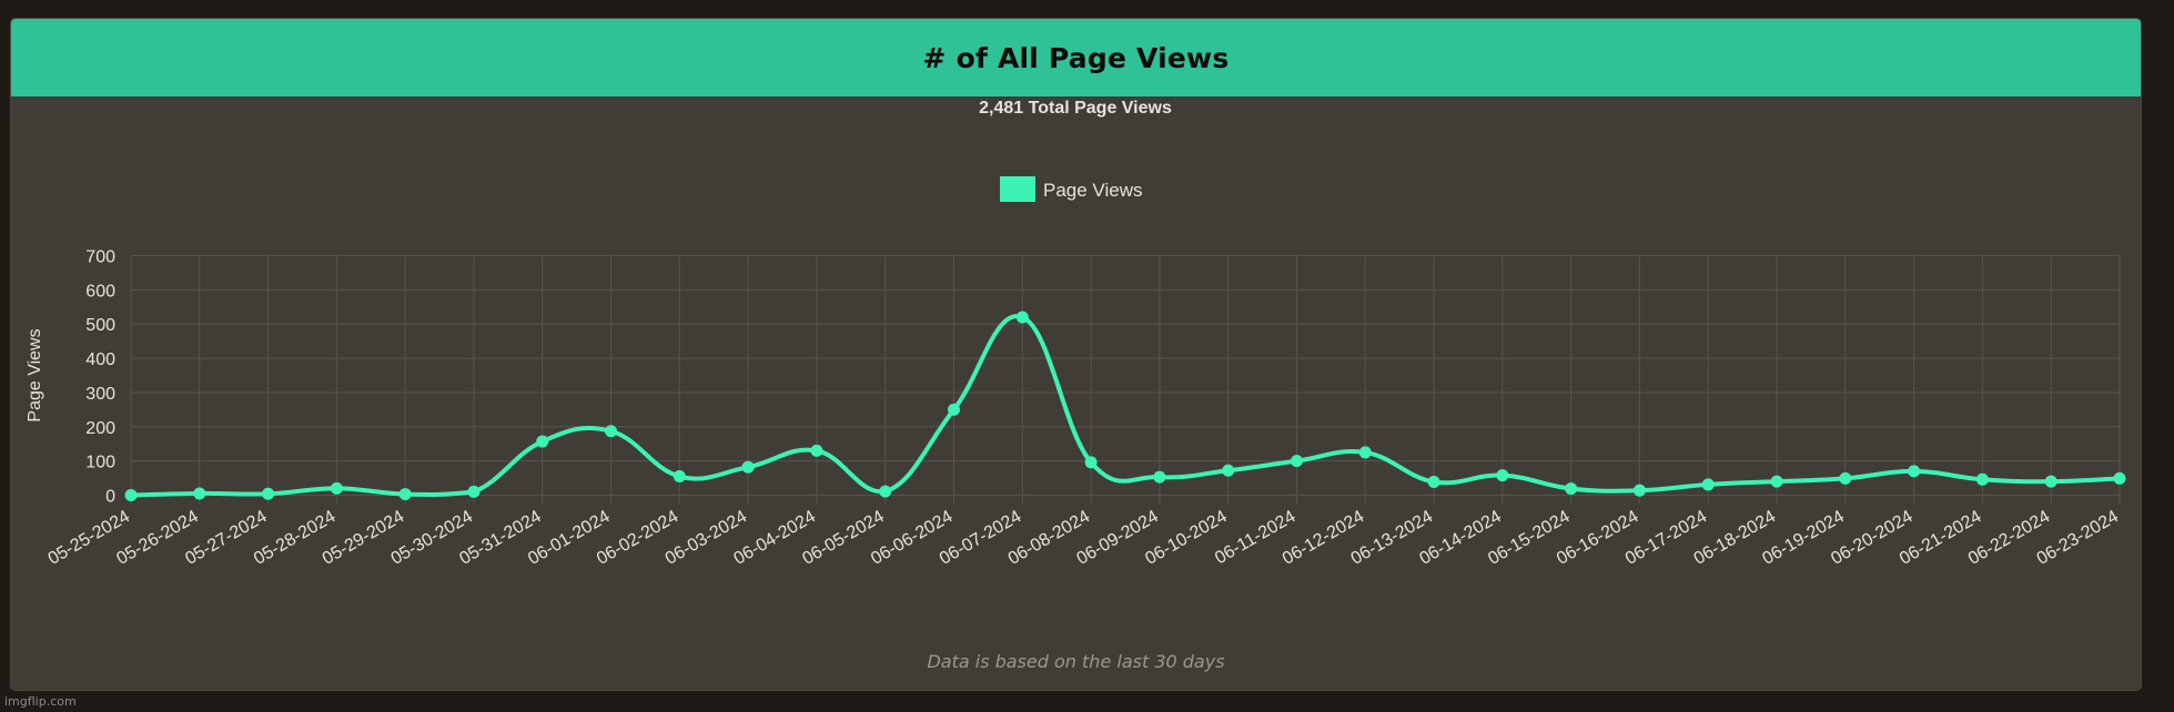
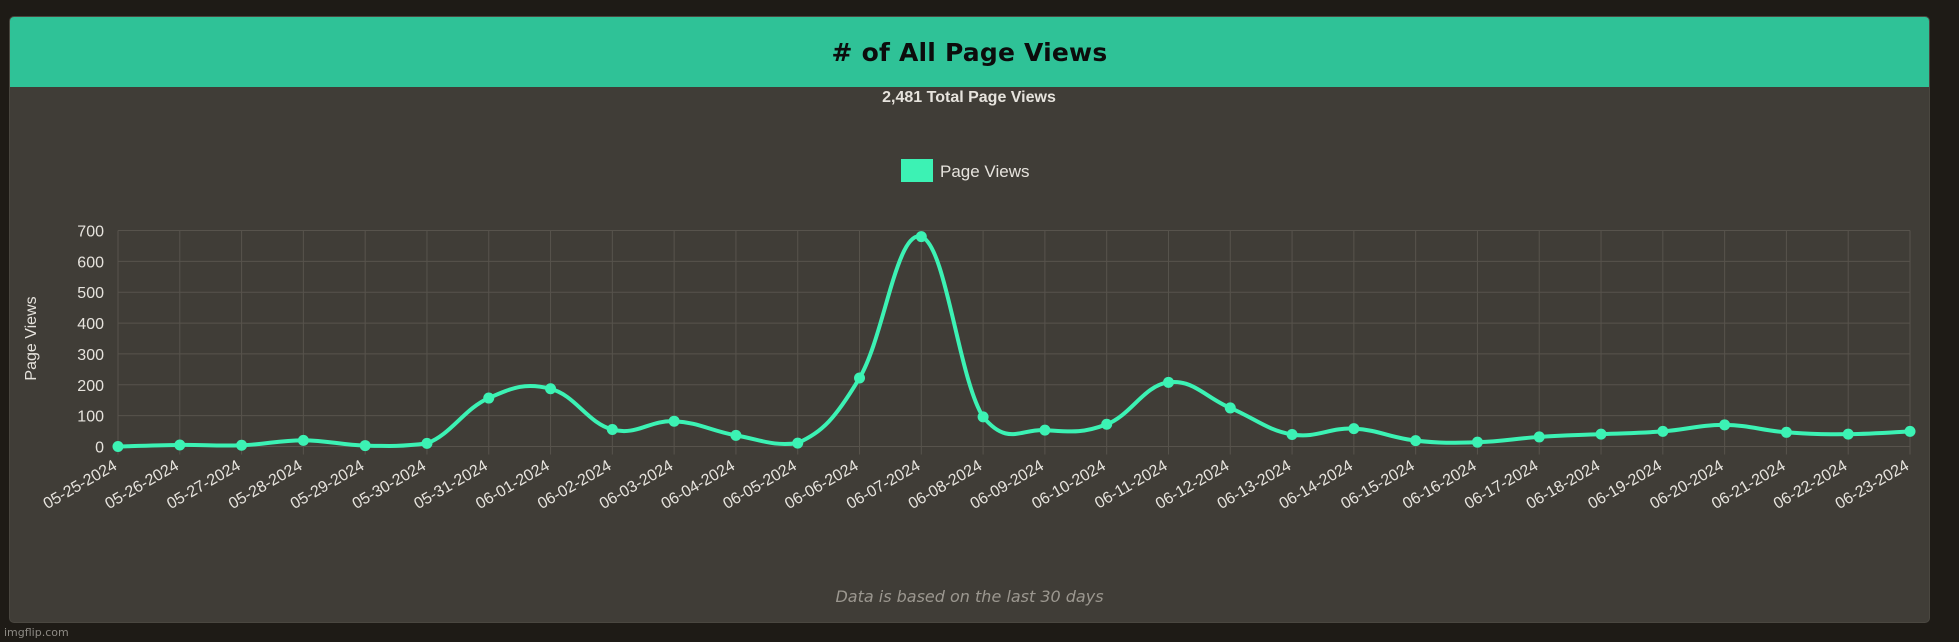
06-04-2024: 130 -> 40
06-06-2024: 250 -> 220
06-07-2024: 520 -> 680
06-11-2024: 100 -> 210
